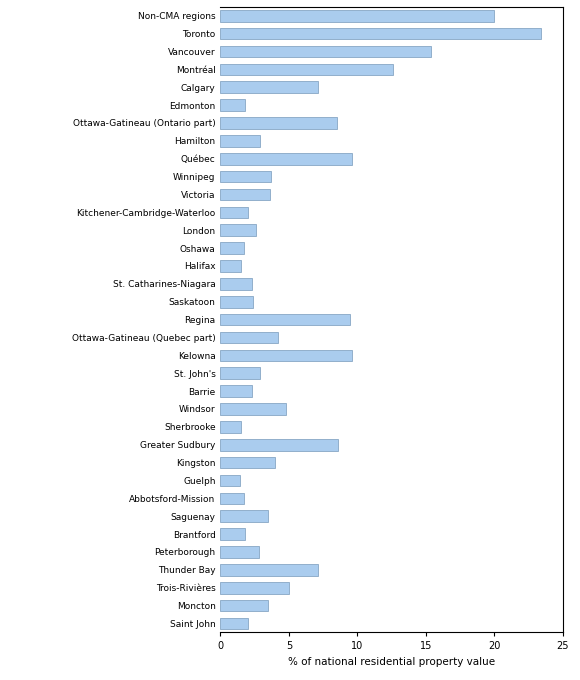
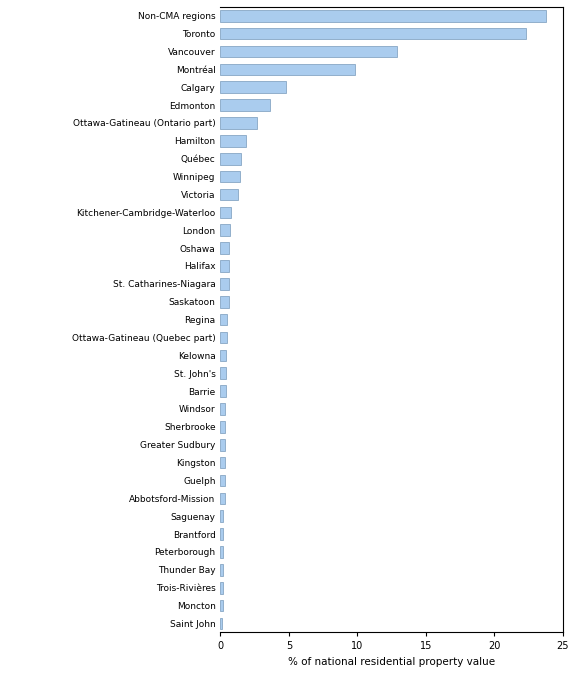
Non-CMA regions: 20.0 -> 23.8
Toronto: 23.4 -> 22.3
Vancouver: 15.4 -> 12.9
Montréal: 12.6 -> 9.8
Calgary: 7.1 -> 4.8
Edmonton: 1.8 -> 3.6
Ottawa-Gatineau (Ontario part): 8.5 -> 2.7
Hamilton: 2.9 -> 1.9
Québec: 9.6 -> 1.5
Winnipeg: 3.7 -> 1.4
Victoria: 3.6 -> 1.3
Kitchener-Cambridge-Waterloo: 2.0 -> 0.8
London: 2.6 -> 0.7
Oshawa: 1.7 -> 0.6
Halifax: 1.5 -> 0.6
St. Catharines-Niagara: 2.3 -> 0.6
Saskatoon: 2.4 -> 0.6
Regina: 9.5 -> 0.5
Ottawa-Gatineau (Quebec part): 4.2 -> 0.5
Kelowna: 9.6 -> 0.4
St. John's: 2.9 -> 0.4
Barrie: 2.3 -> 0.4
Windsor: 4.8 -> 0.3
Sherbrooke: 1.5 -> 0.3
Greater Sudbury: 8.6 -> 0.3
Kingston: 4.0 -> 0.3
Guelph: 1.4 -> 0.3
Abbotsford-Mission: 1.7 -> 0.3
Saguenay: 3.5 -> 0.2
Brantford: 1.8 -> 0.2
Peterborough: 2.8 -> 0.2
Thunder Bay: 7.1 -> 0.2
Trois-Rivières: 5.0 -> 0.2
Moncton: 3.5 -> 0.2
Saint John: 2.0 -> 0.1
